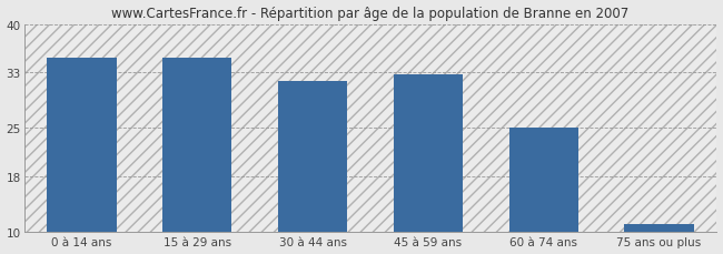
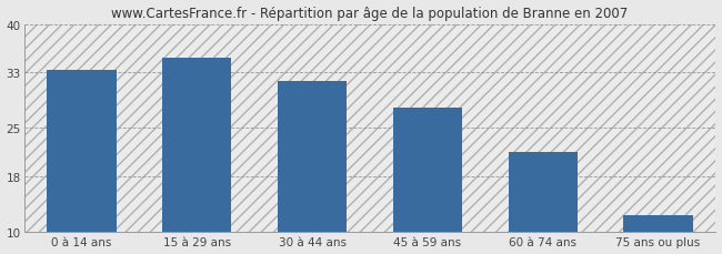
0 à 14 ans: 35.2 -> 33.4
45 à 59 ans: 32.8 -> 28.0
60 à 74 ans: 25.1 -> 21.6
75 ans ou plus: 11.2 -> 12.4
